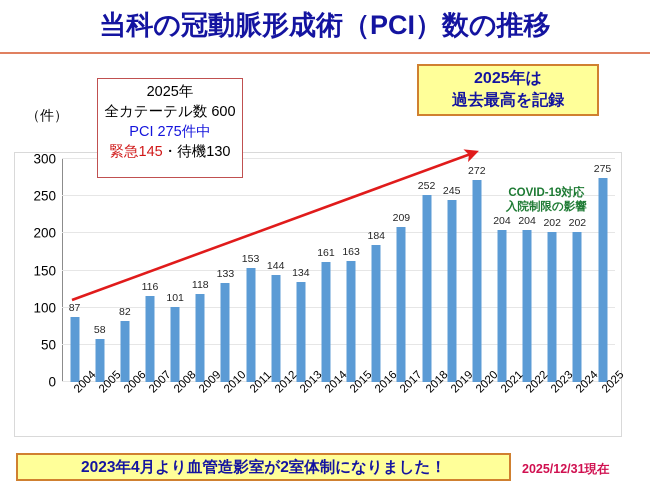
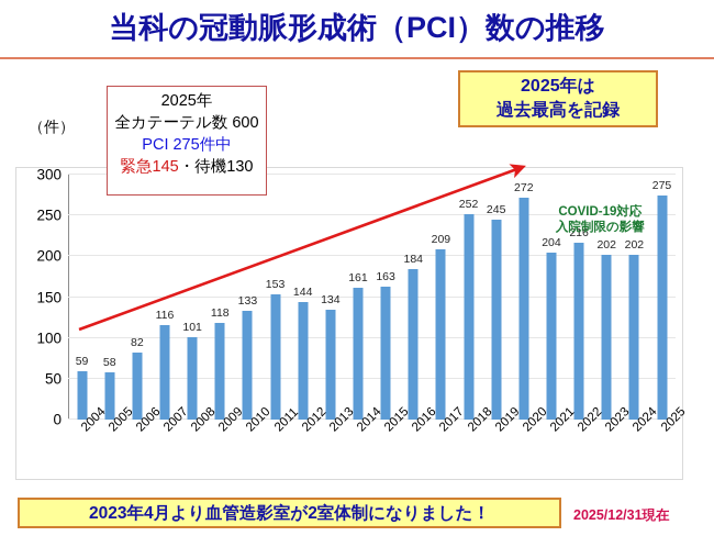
2004: 87 -> 59
2022: 204 -> 216
